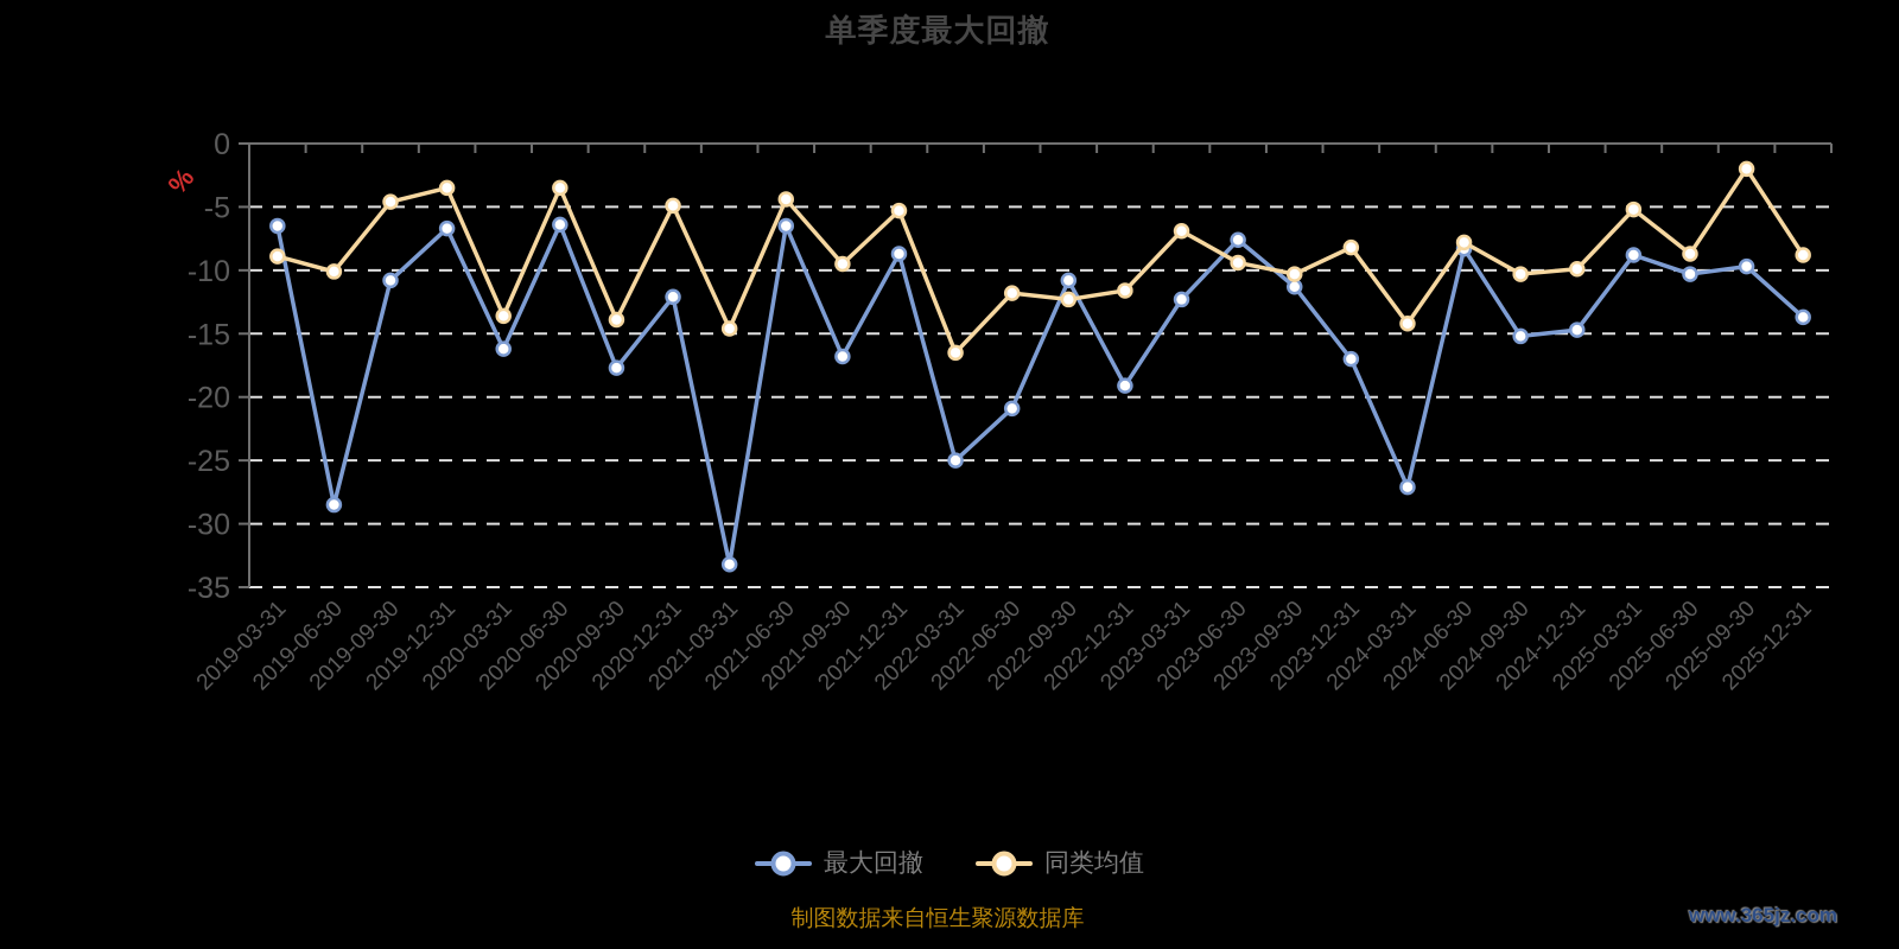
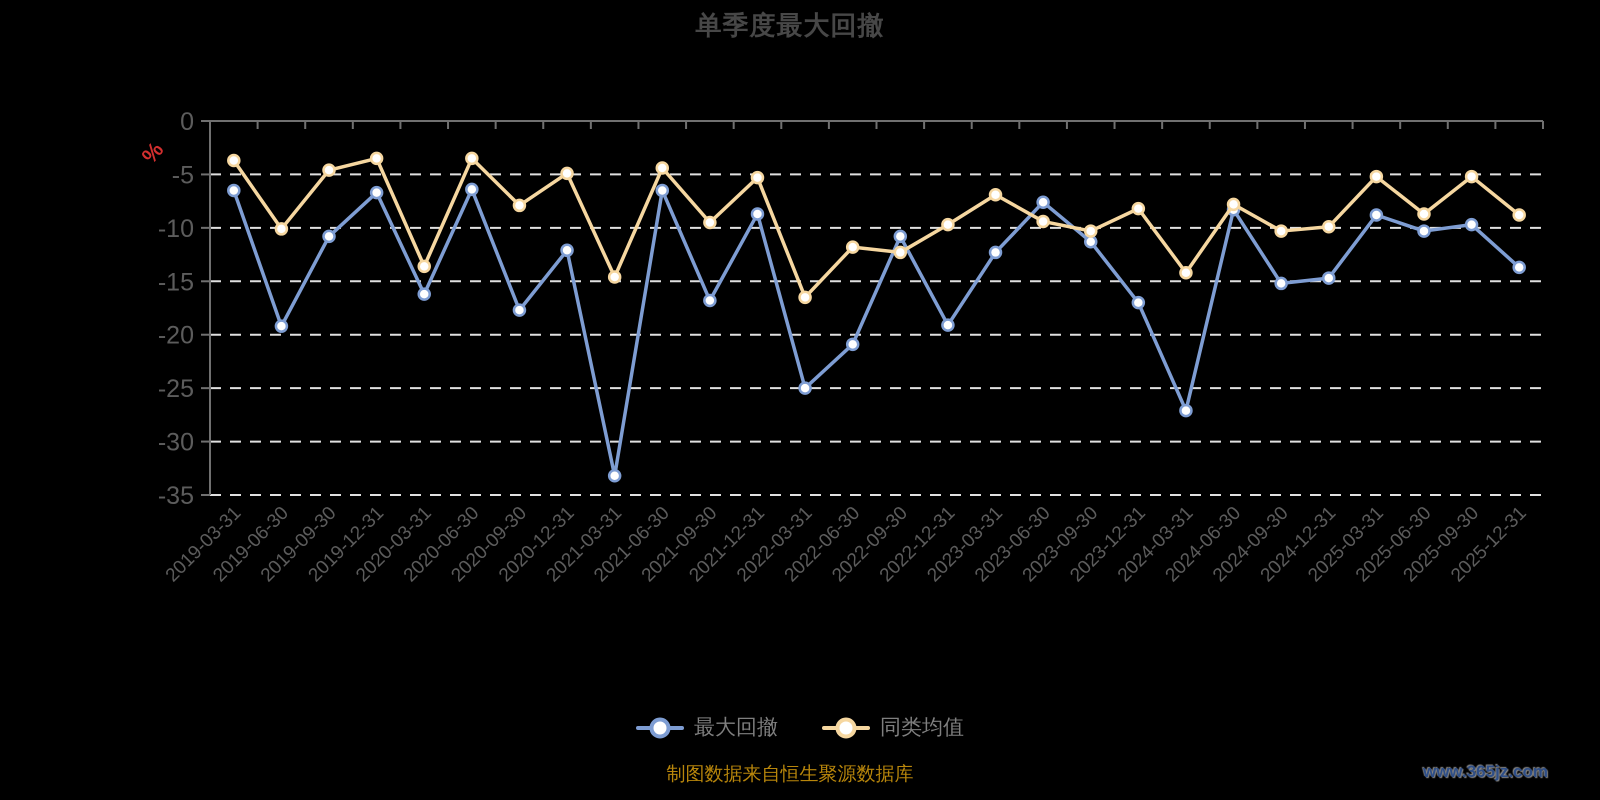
同类均值/2019-03-31: -8.9 -> -3.7
最大回撤/2019-06-30: -28.5 -> -19.2
同类均值/2020-09-30: -13.9 -> -7.9
同类均值/2022-12-31: -11.6 -> -9.7
同类均值/2025-09-30: -2.0 -> -5.2
